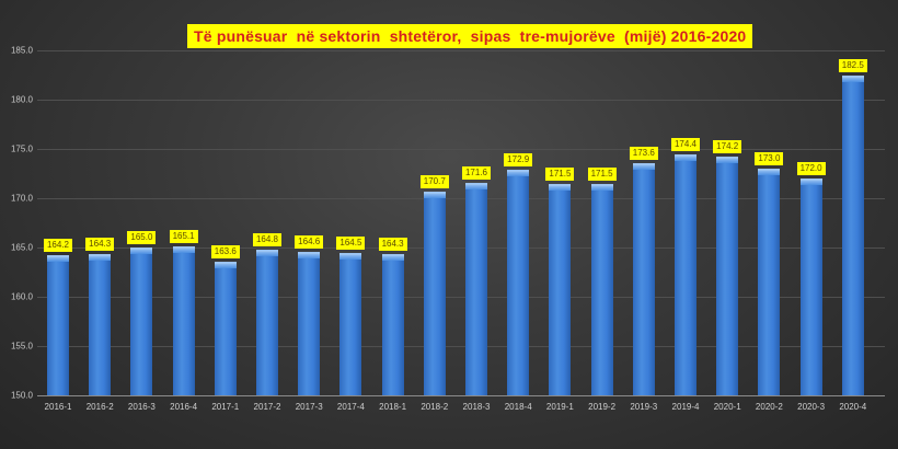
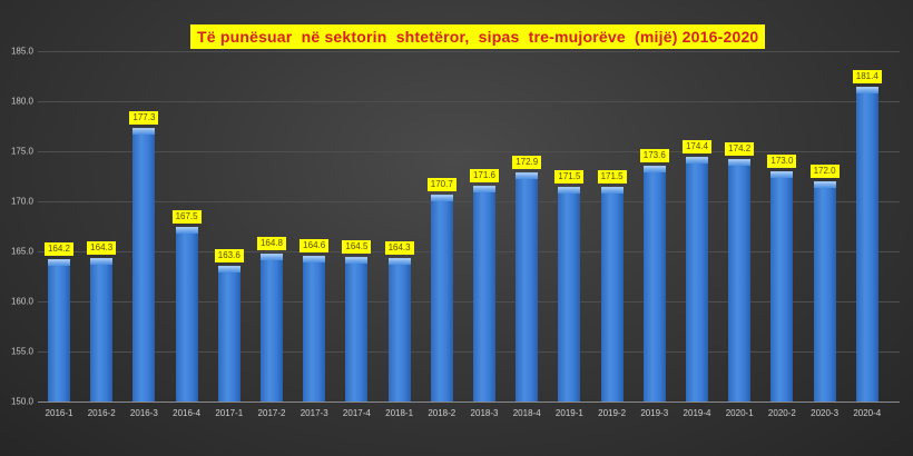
2016-3: 165.0 -> 177.3
2016-4: 165.1 -> 167.5
2020-4: 182.5 -> 181.4
